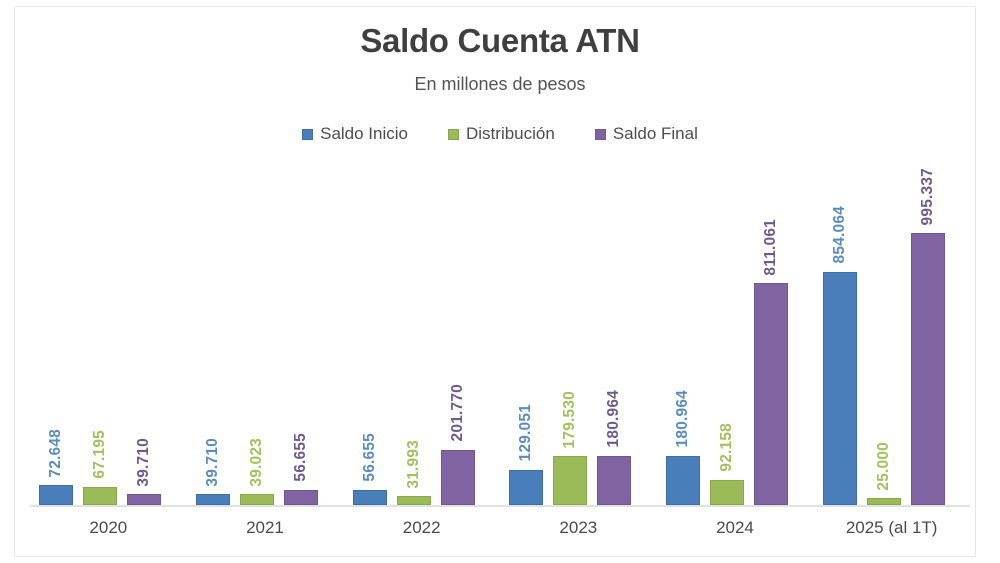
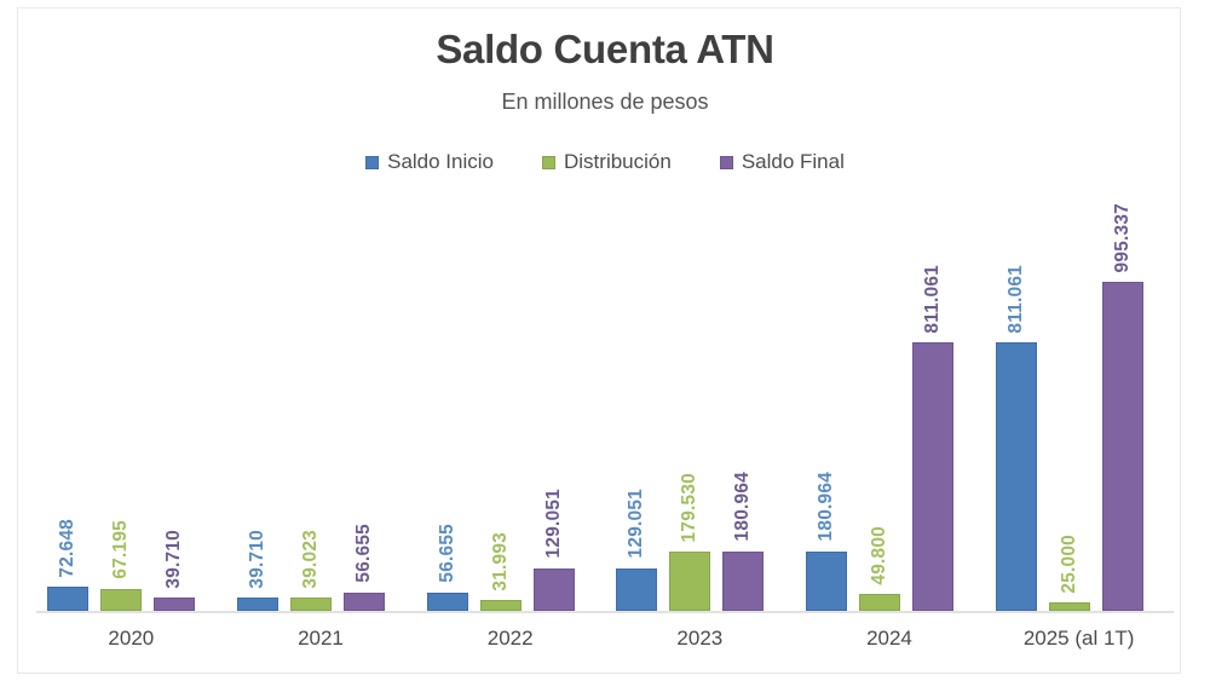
Saldo Final/2022: 201.770 -> 129.051
Distribución/2024: 92.158 -> 49.800
Saldo Inicio/2025 (al 1T): 854.064 -> 811.061
